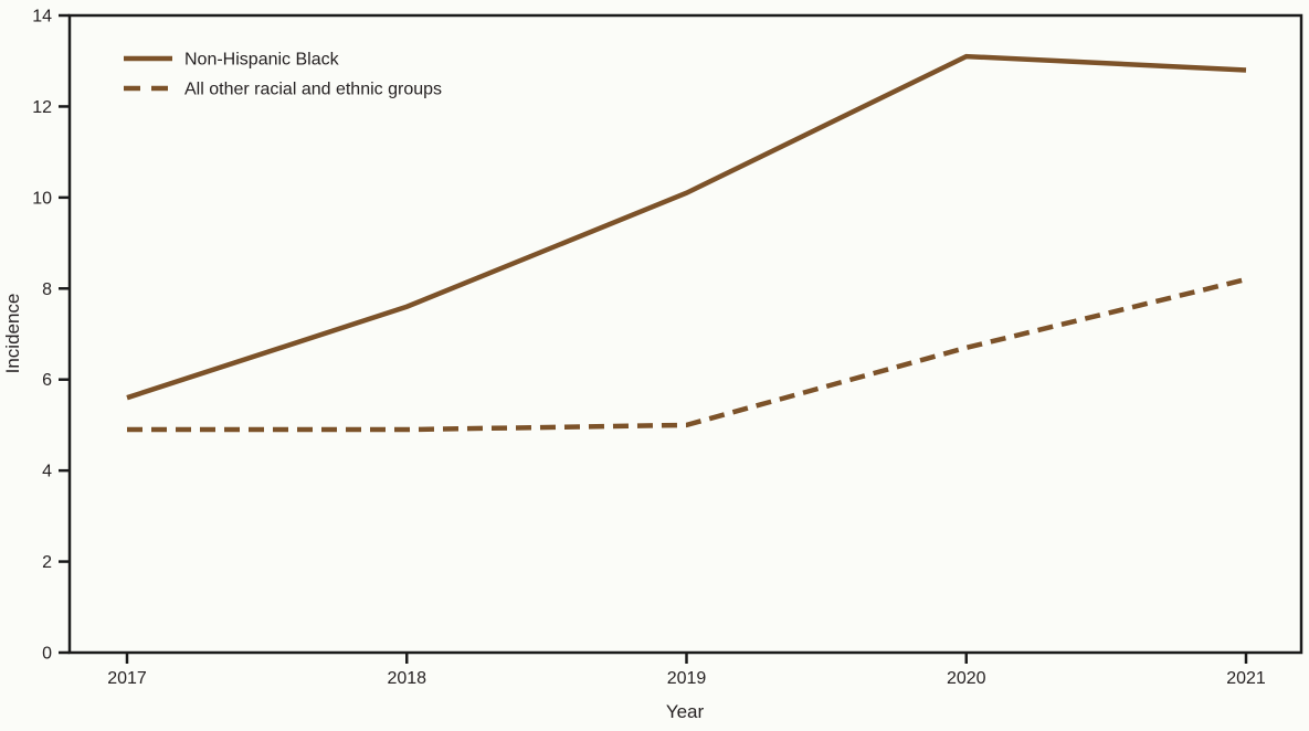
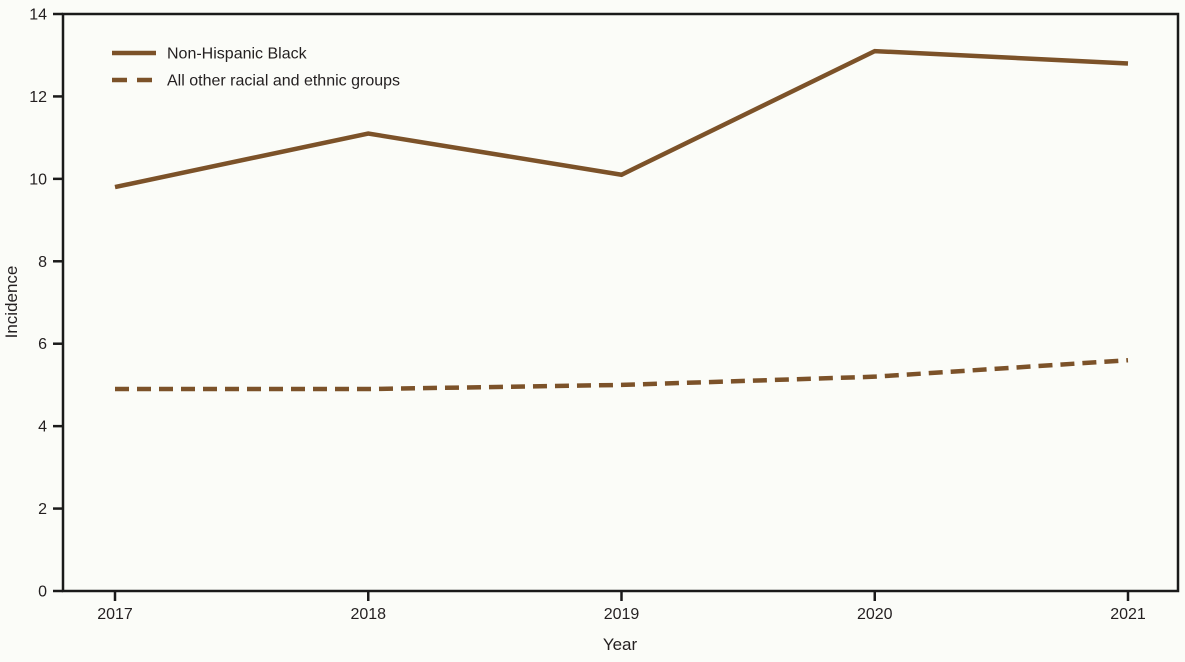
Non-Hispanic Black/2017: 5.6 -> 9.8
Non-Hispanic Black/2018: 7.6 -> 11.1
All other racial and ethnic groups/2020: 6.7 -> 5.2
All other racial and ethnic groups/2021: 8.2 -> 5.6
